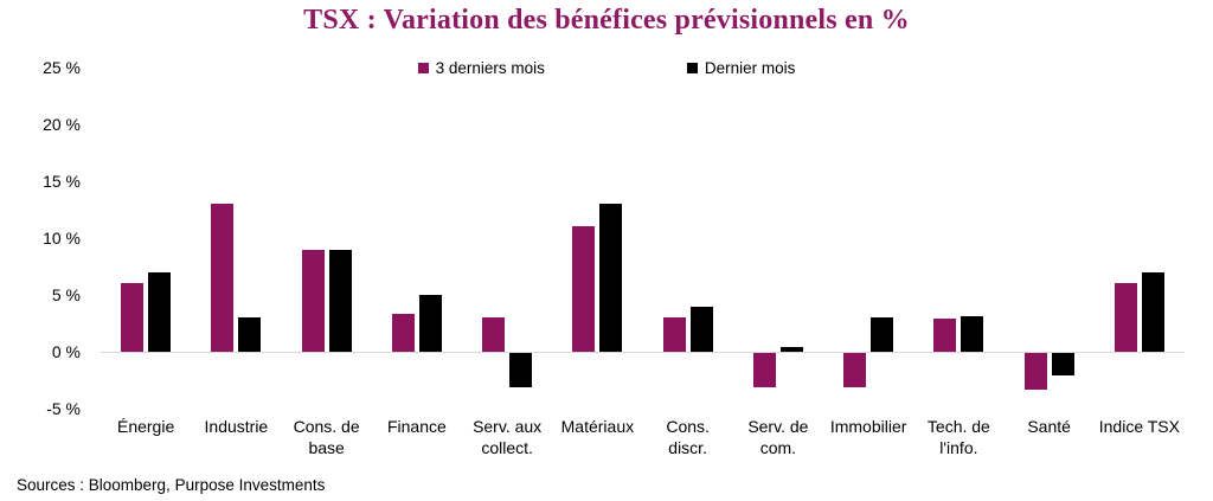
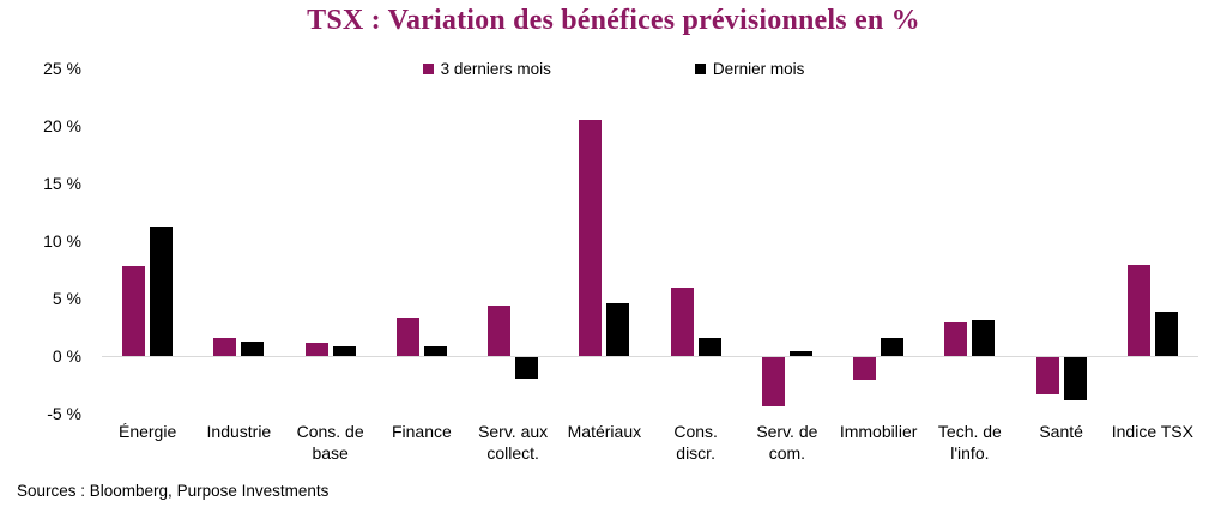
3 derniers mois/Énergie: 6% -> 8%
Dernier mois/Énergie: 7% -> 11%
3 derniers mois/Industrie: 13% -> 2%
Dernier mois/Industrie: 3% -> 1%
3 derniers mois/Cons. de base: 9% -> 1%
Dernier mois/Cons. de base: 9% -> 1%
Dernier mois/Finance: 5% -> 1%
3 derniers mois/Serv. aux collect.: 3% -> 4%
Dernier mois/Serv. aux collect.: -3% -> -2%
3 derniers mois/Matériaux: 11% -> 20%
Dernier mois/Matériaux: 13% -> 5%
3 derniers mois/Cons. discr.: 3% -> 6%
Dernier mois/Cons. discr.: 4% -> 2%
3 derniers mois/Serv. de com.: -3% -> -4%
3 derniers mois/Immobilier: -3% -> -2%
Dernier mois/Immobilier: 3% -> 2%
Dernier mois/Santé: -2% -> -4%
3 derniers mois/Indice TSX: 6% -> 8%
Dernier mois/Indice TSX: 7% -> 4%
